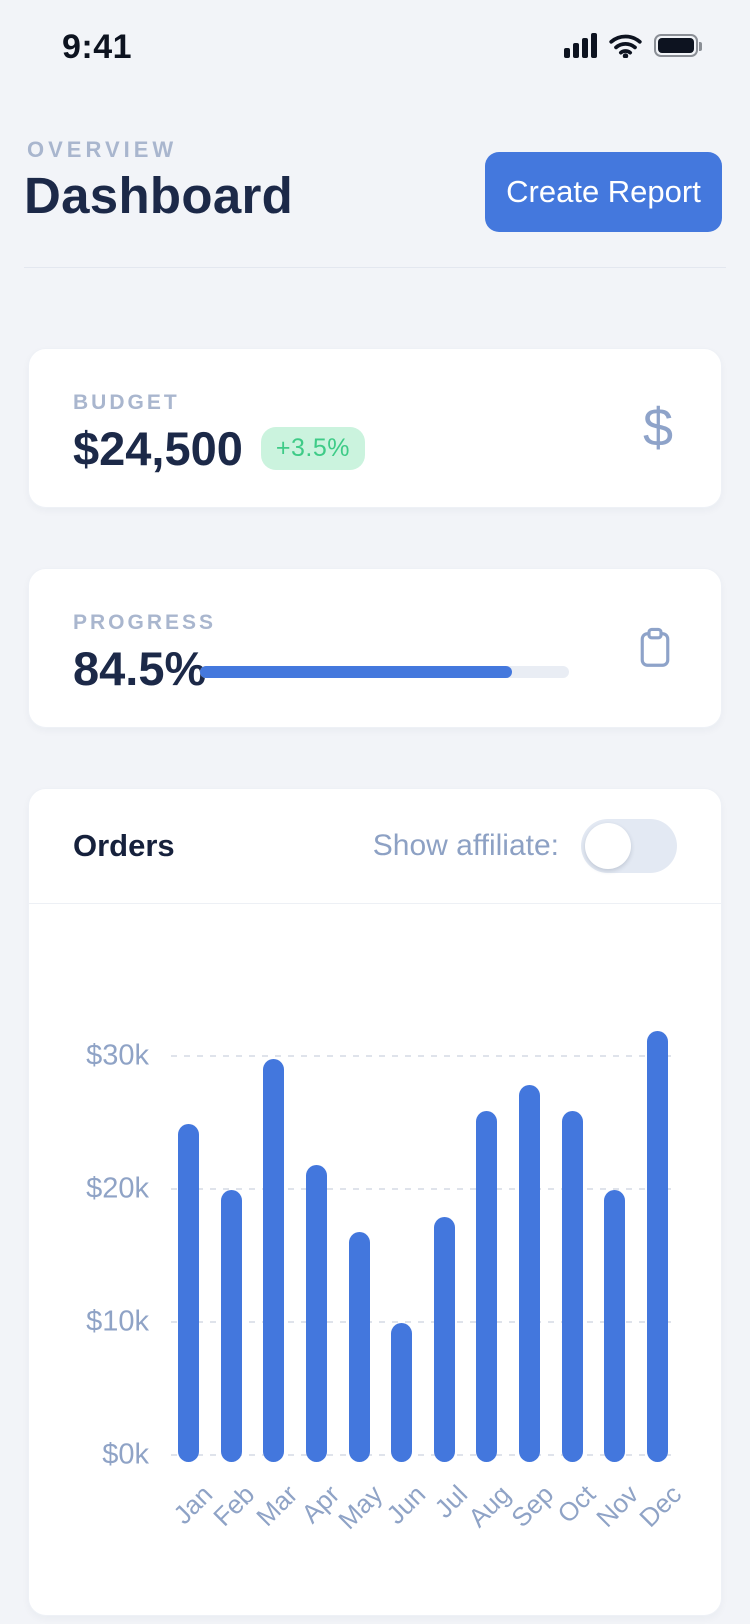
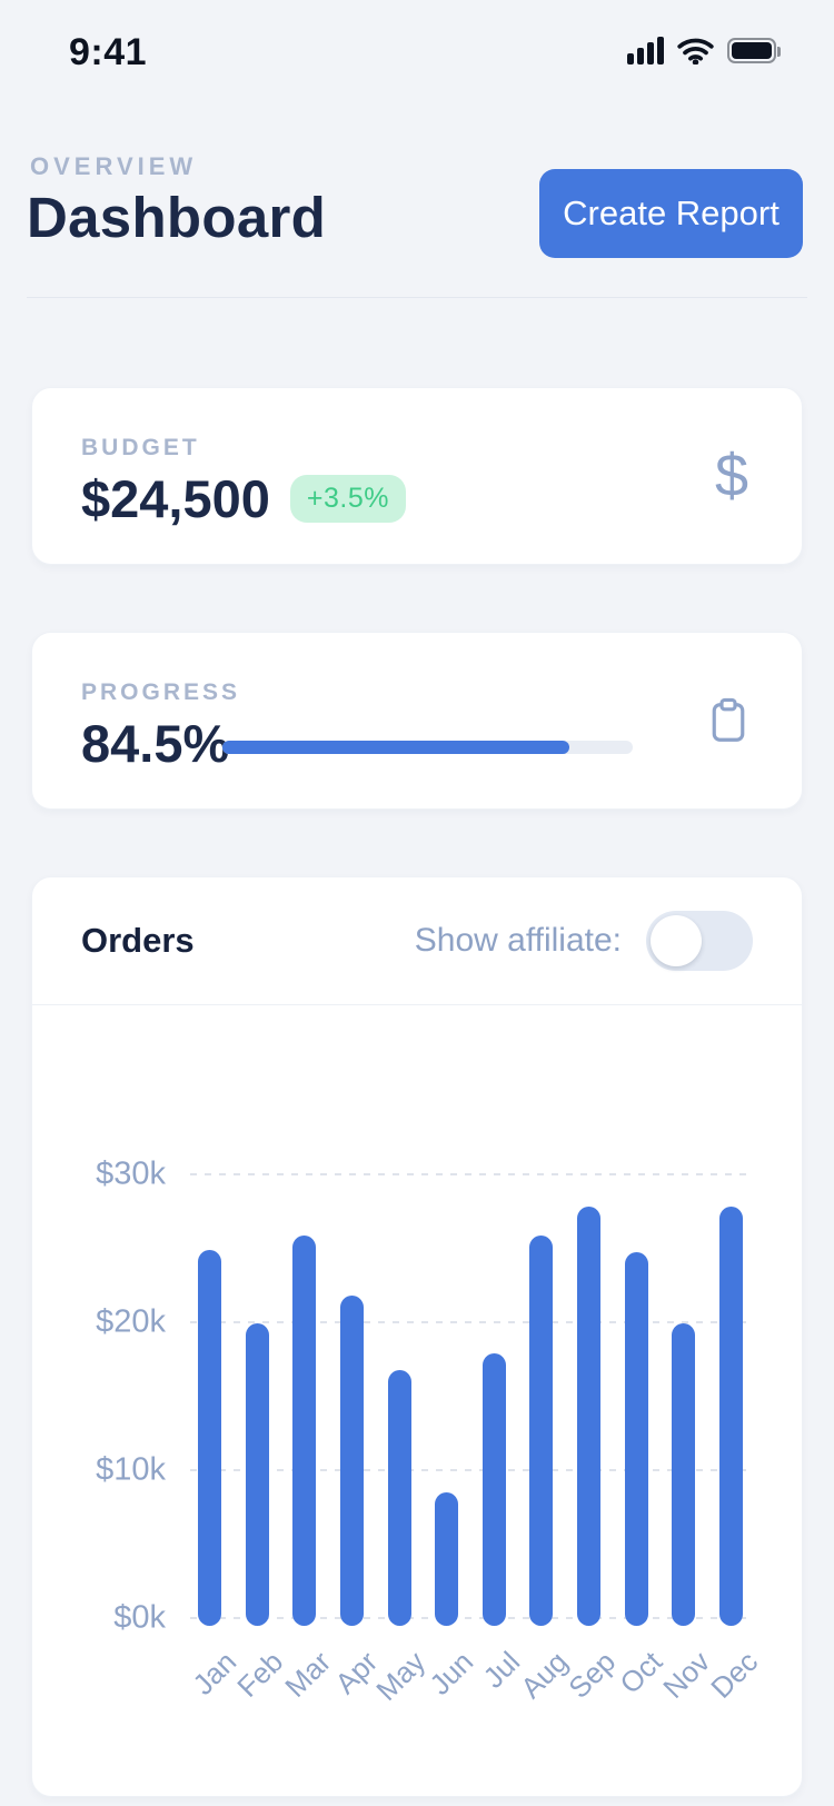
Mar: $29.8k -> $25.9k
Jun: $9.9k -> $8.5k
Oct: $25.9k -> $24.7k
Dec: $31.9k -> $27.8k
